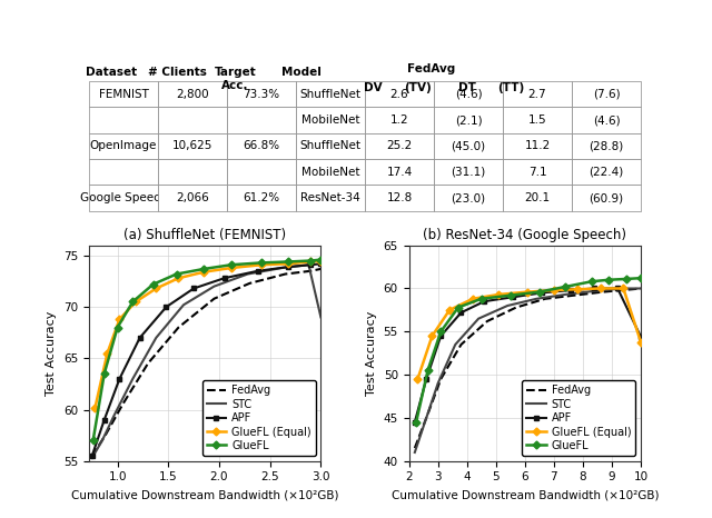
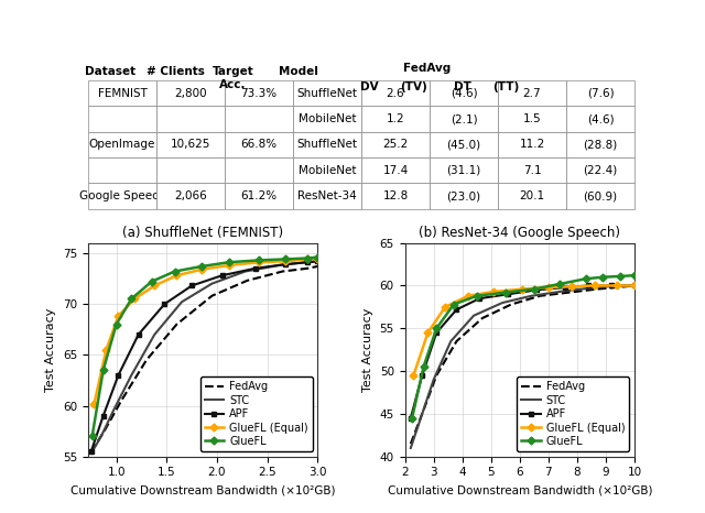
(a) ShuffleNet (FEMNIST)/STC/3.0: 69.0 -> 74.2
(b) ResNet-34 (Google Speech)/APF/10: 54.4 -> 60.0
(b) ResNet-34 (Google Speech)/GlueFL (Equal)/10: 53.8 -> 60.0
